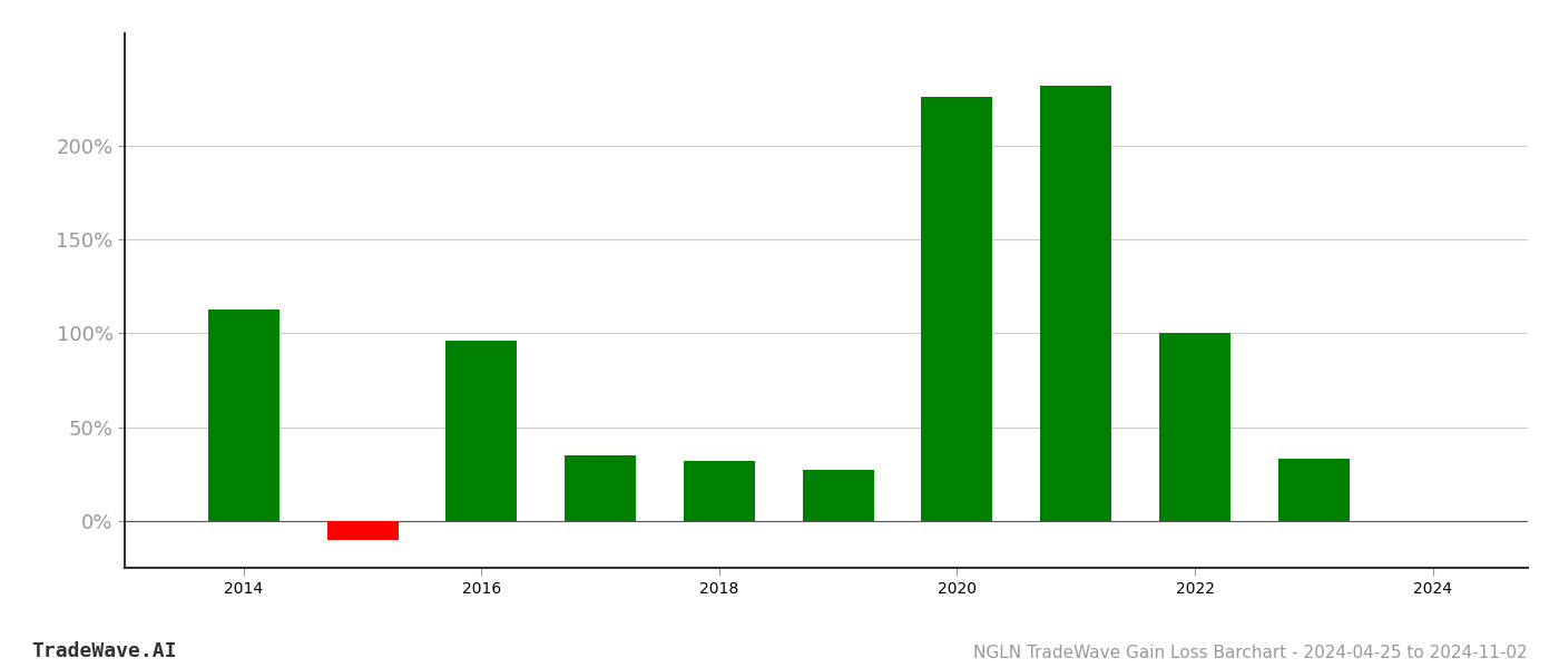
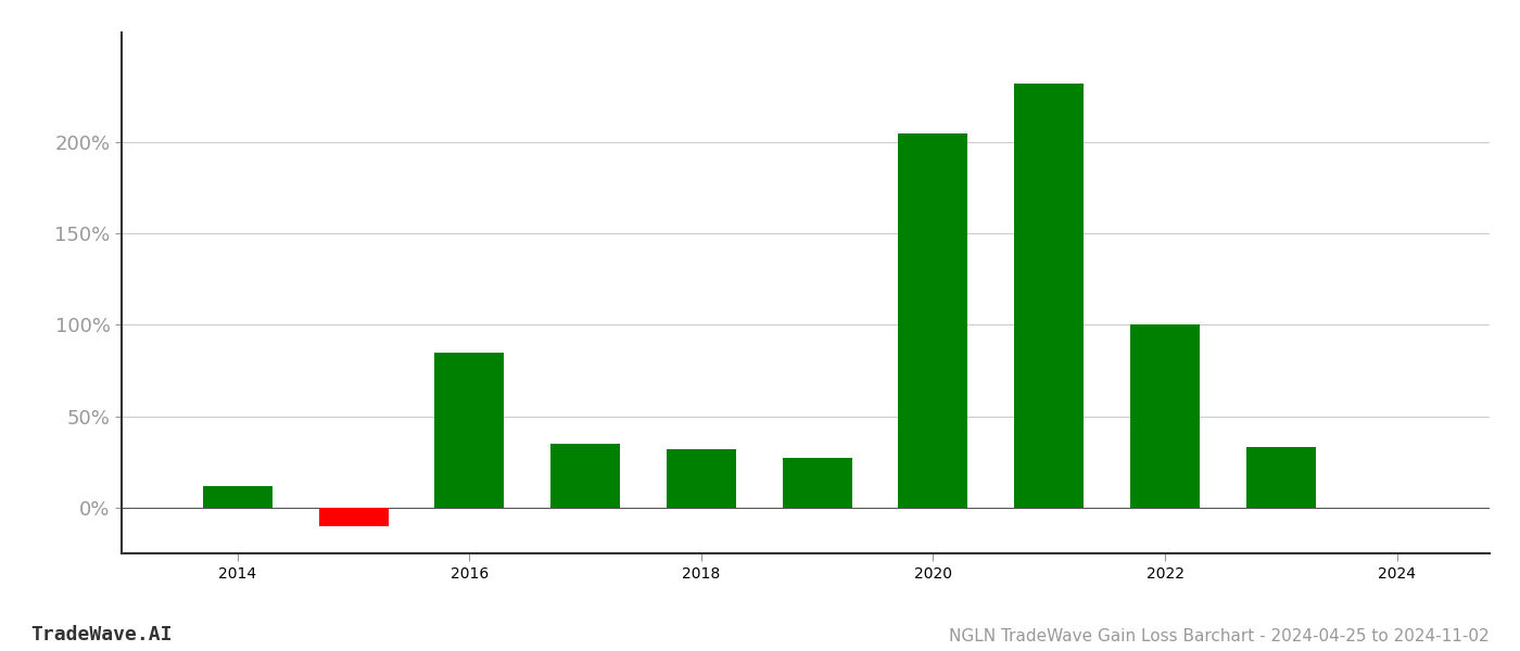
2014: 113% -> 12%
2016: 96% -> 85%
2020: 226% -> 205%
